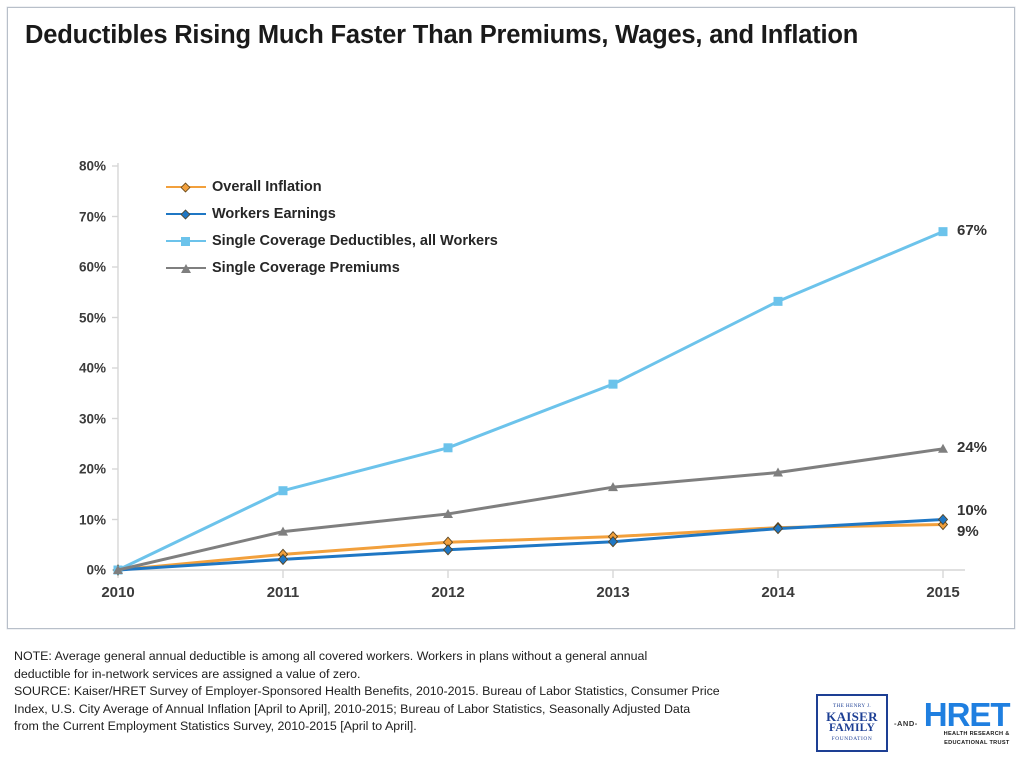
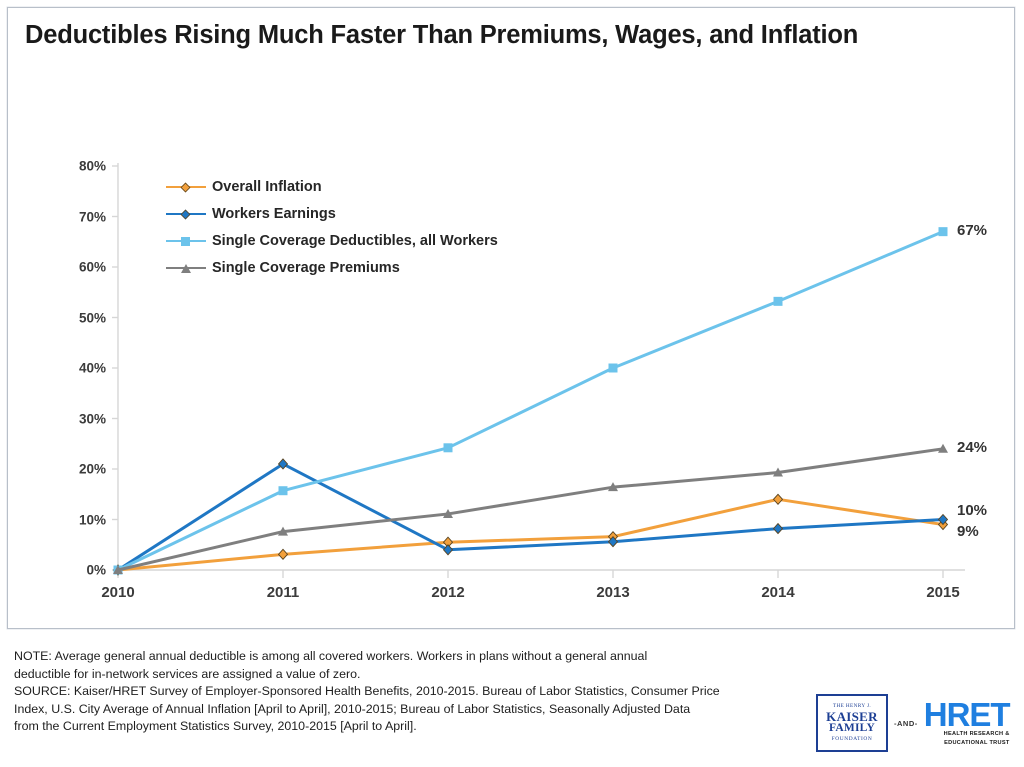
Workers Earnings/2011: 2% -> 21%
Single Coverage Deductibles, all Workers/2013: 37% -> 40%
Overall Inflation/2014: 8% -> 14%
